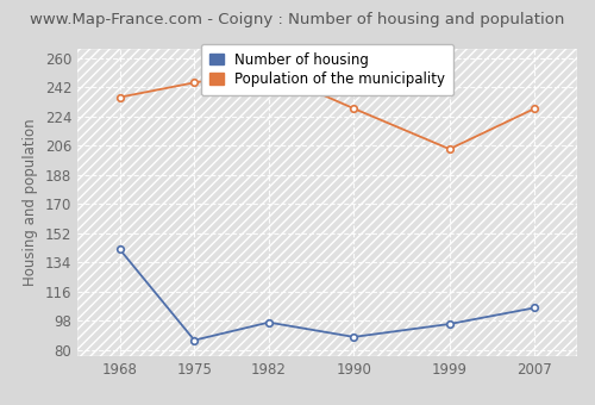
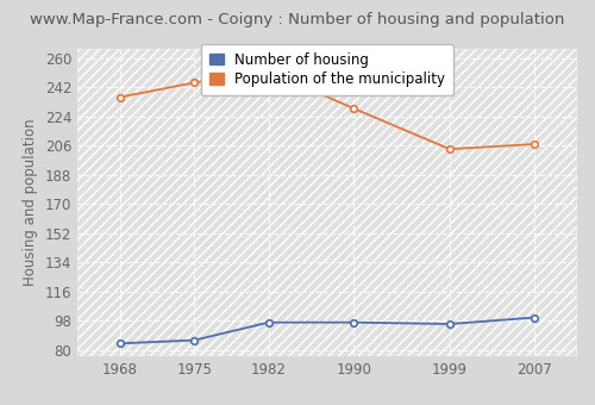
Number of housing/1968: 142 -> 84
Number of housing/1990: 88 -> 97
Number of housing/2007: 106 -> 100
Population of the municipality/2007: 229 -> 207
